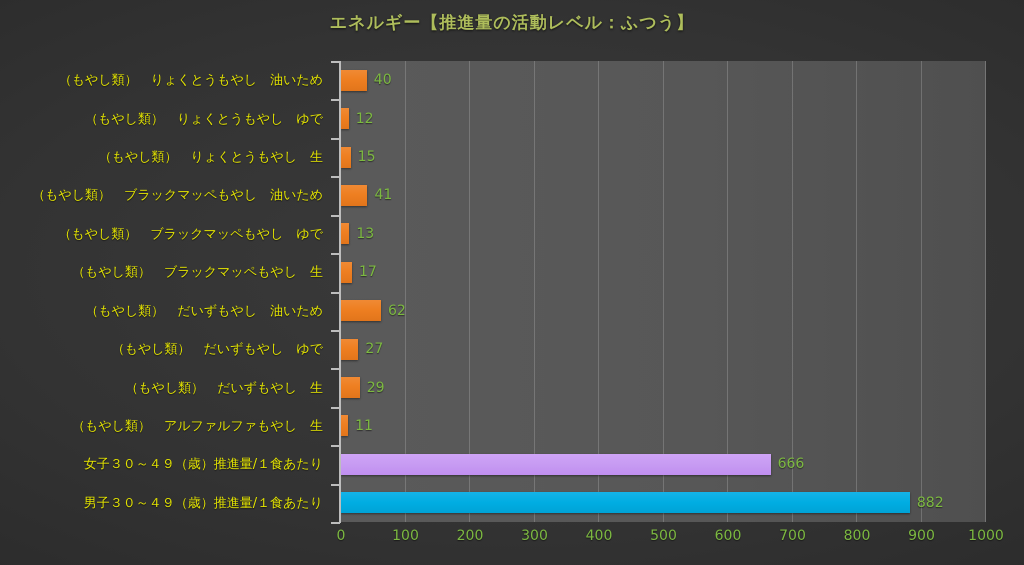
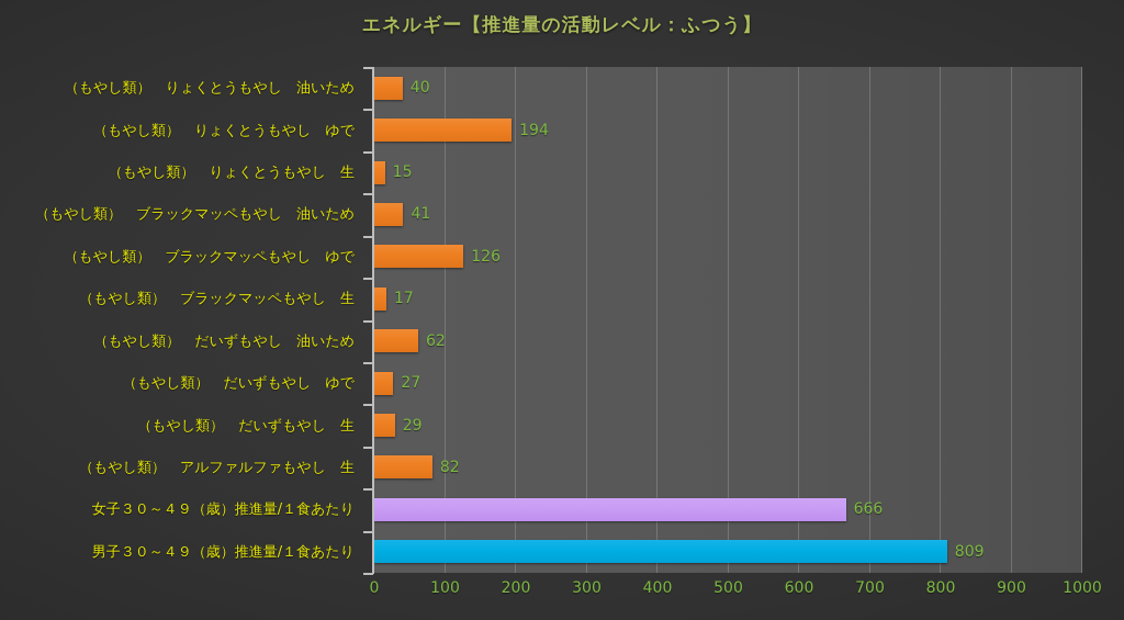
（もやし類） りょくとうもやし ゆで: 12 -> 194
（もやし類） ブラックマッペもやし ゆで: 13 -> 126
（もやし類） アルファルファもやし 生: 11 -> 82
男子３０～４９（歳）推進量/１食あたり: 882 -> 809
